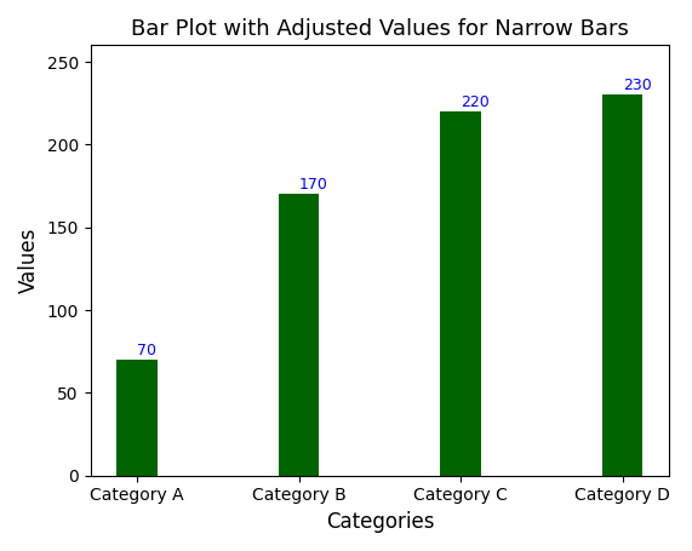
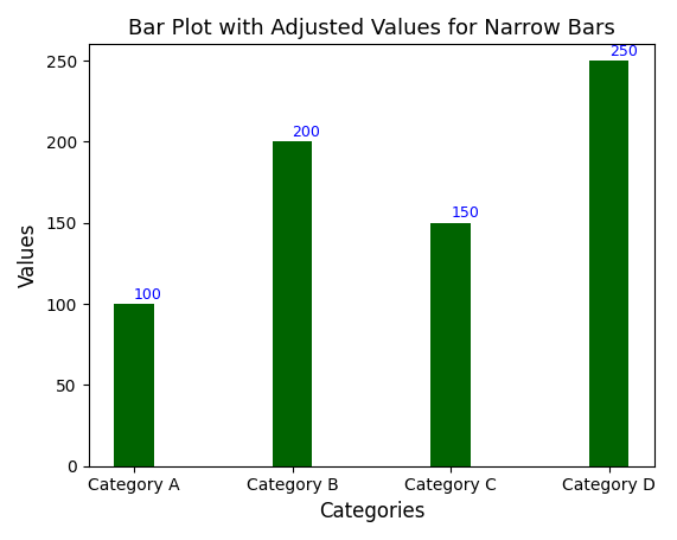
Category A: 70 -> 100
Category B: 170 -> 200
Category C: 220 -> 150
Category D: 230 -> 250
